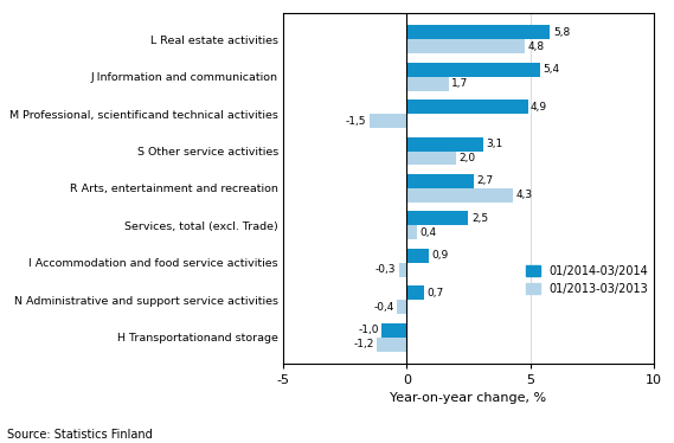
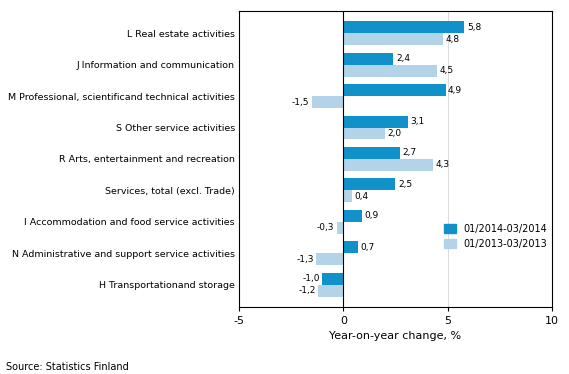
01/2014-03/2014/J Information and communication: 5,4 -> 2,4
01/2013-03/2013/J Information and communication: 1,7 -> 4,5
01/2013-03/2013/N Administrative and support service activities: -0,4 -> -1,3
